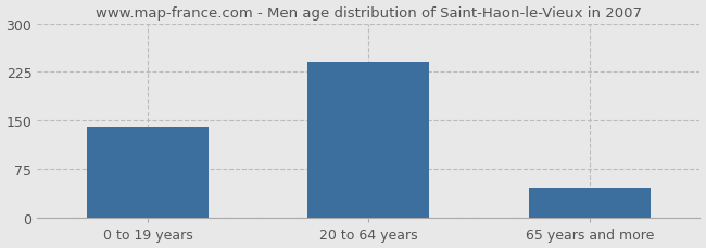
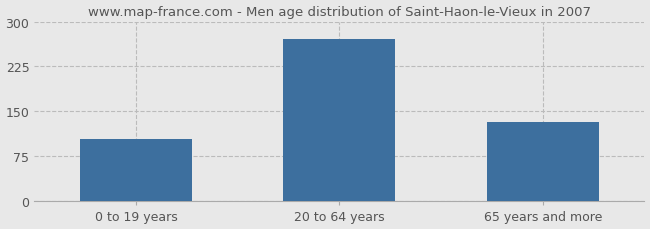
0 to 19 years: 140 -> 104
20 to 64 years: 240 -> 270
65 years and more: 45 -> 132
